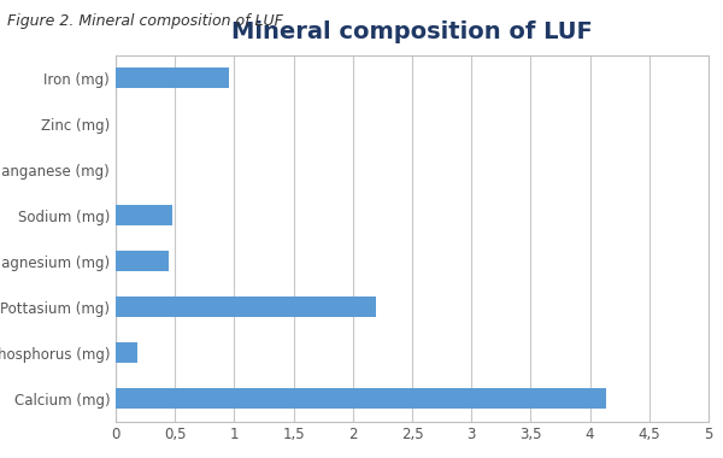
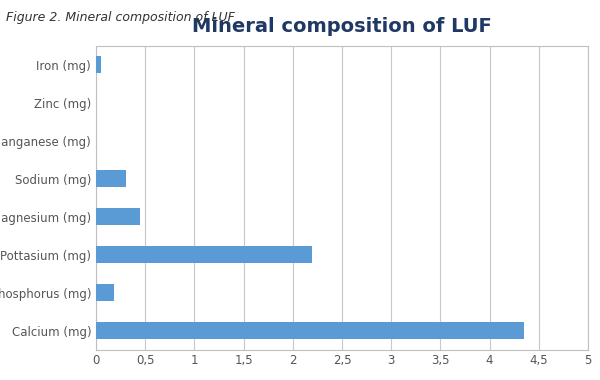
Iron (mg): 0,96 -> 0,05
Sodium (mg): 0,48 -> 0,30
Calcium (mg): 4,14 -> 4,35
